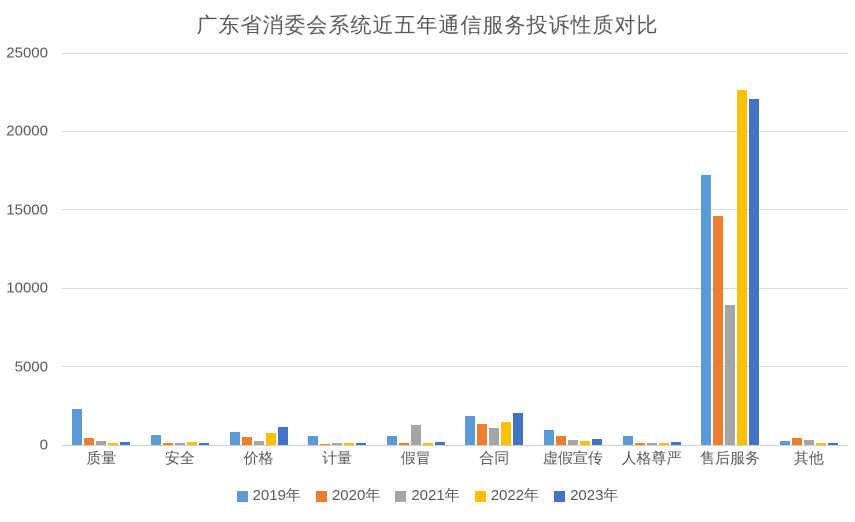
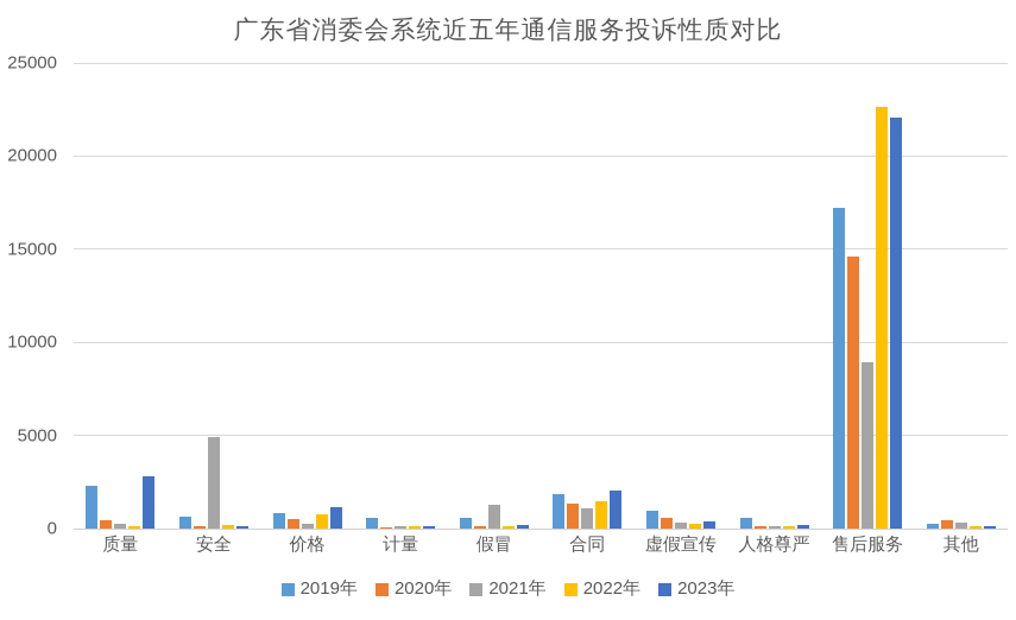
2023年/质量: 200 -> 2800
2021年/安全: 100 -> 4900
